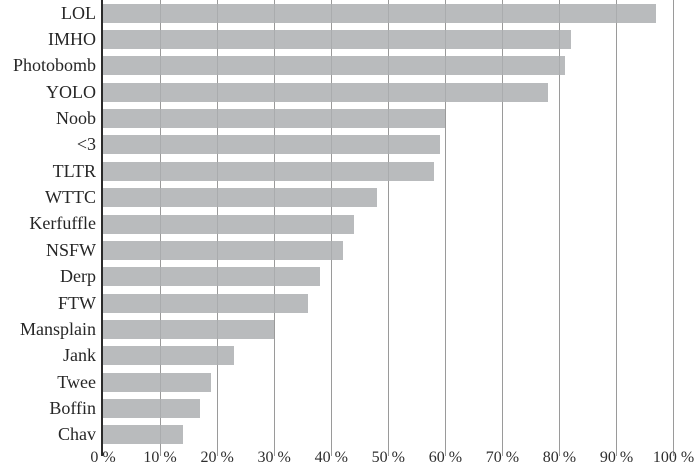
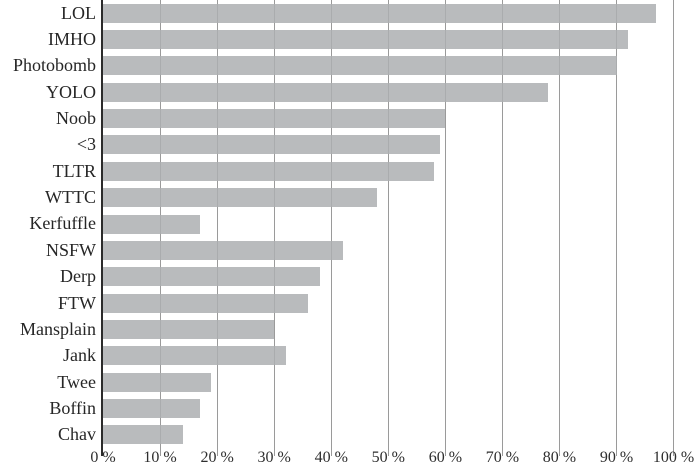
IMHO: 82% -> 92%
Photobomb: 81% -> 90%
Kerfuffle: 44% -> 17%
Jank: 23% -> 32%
